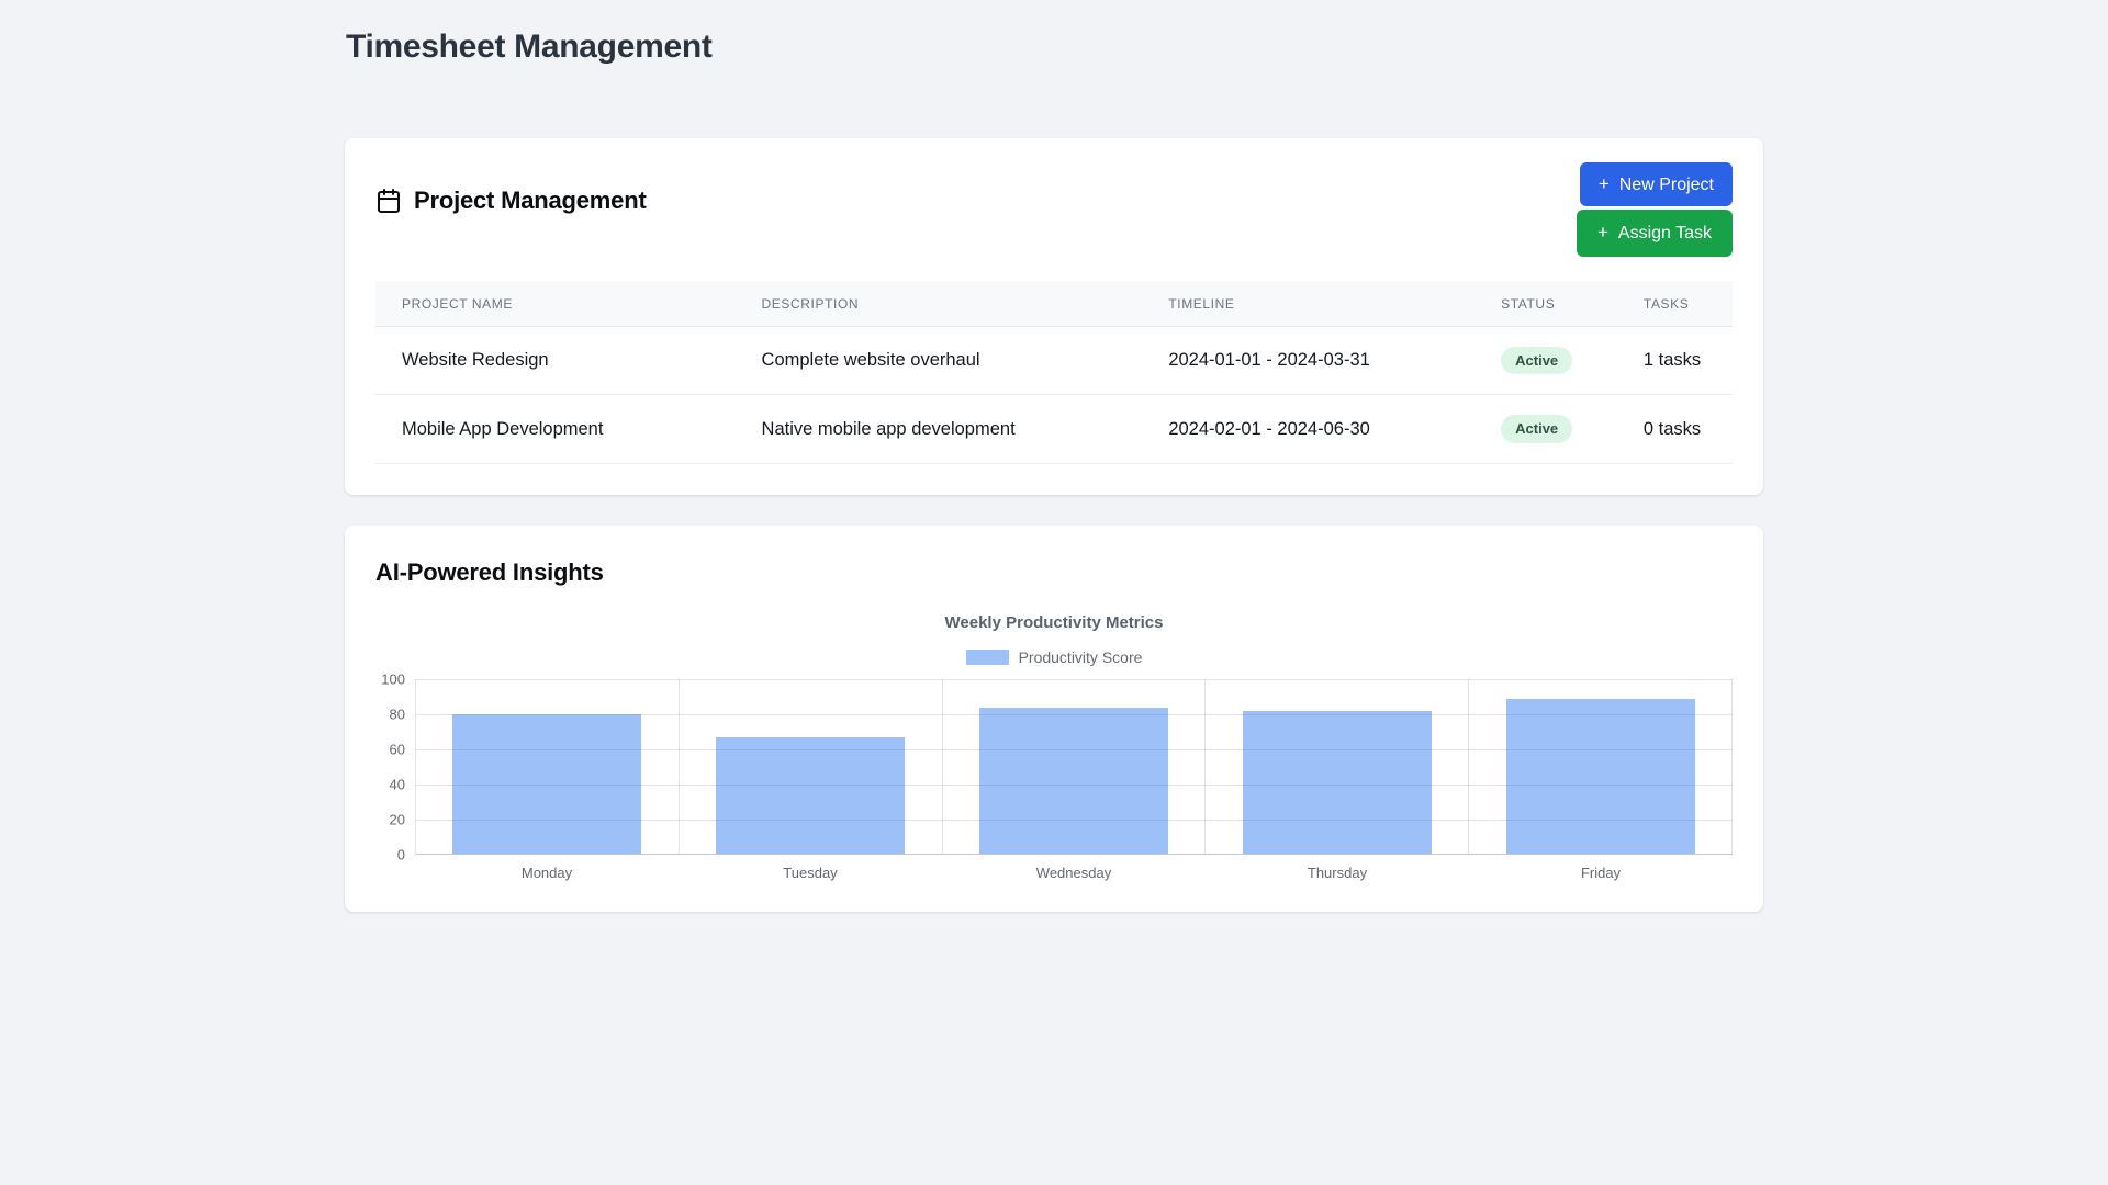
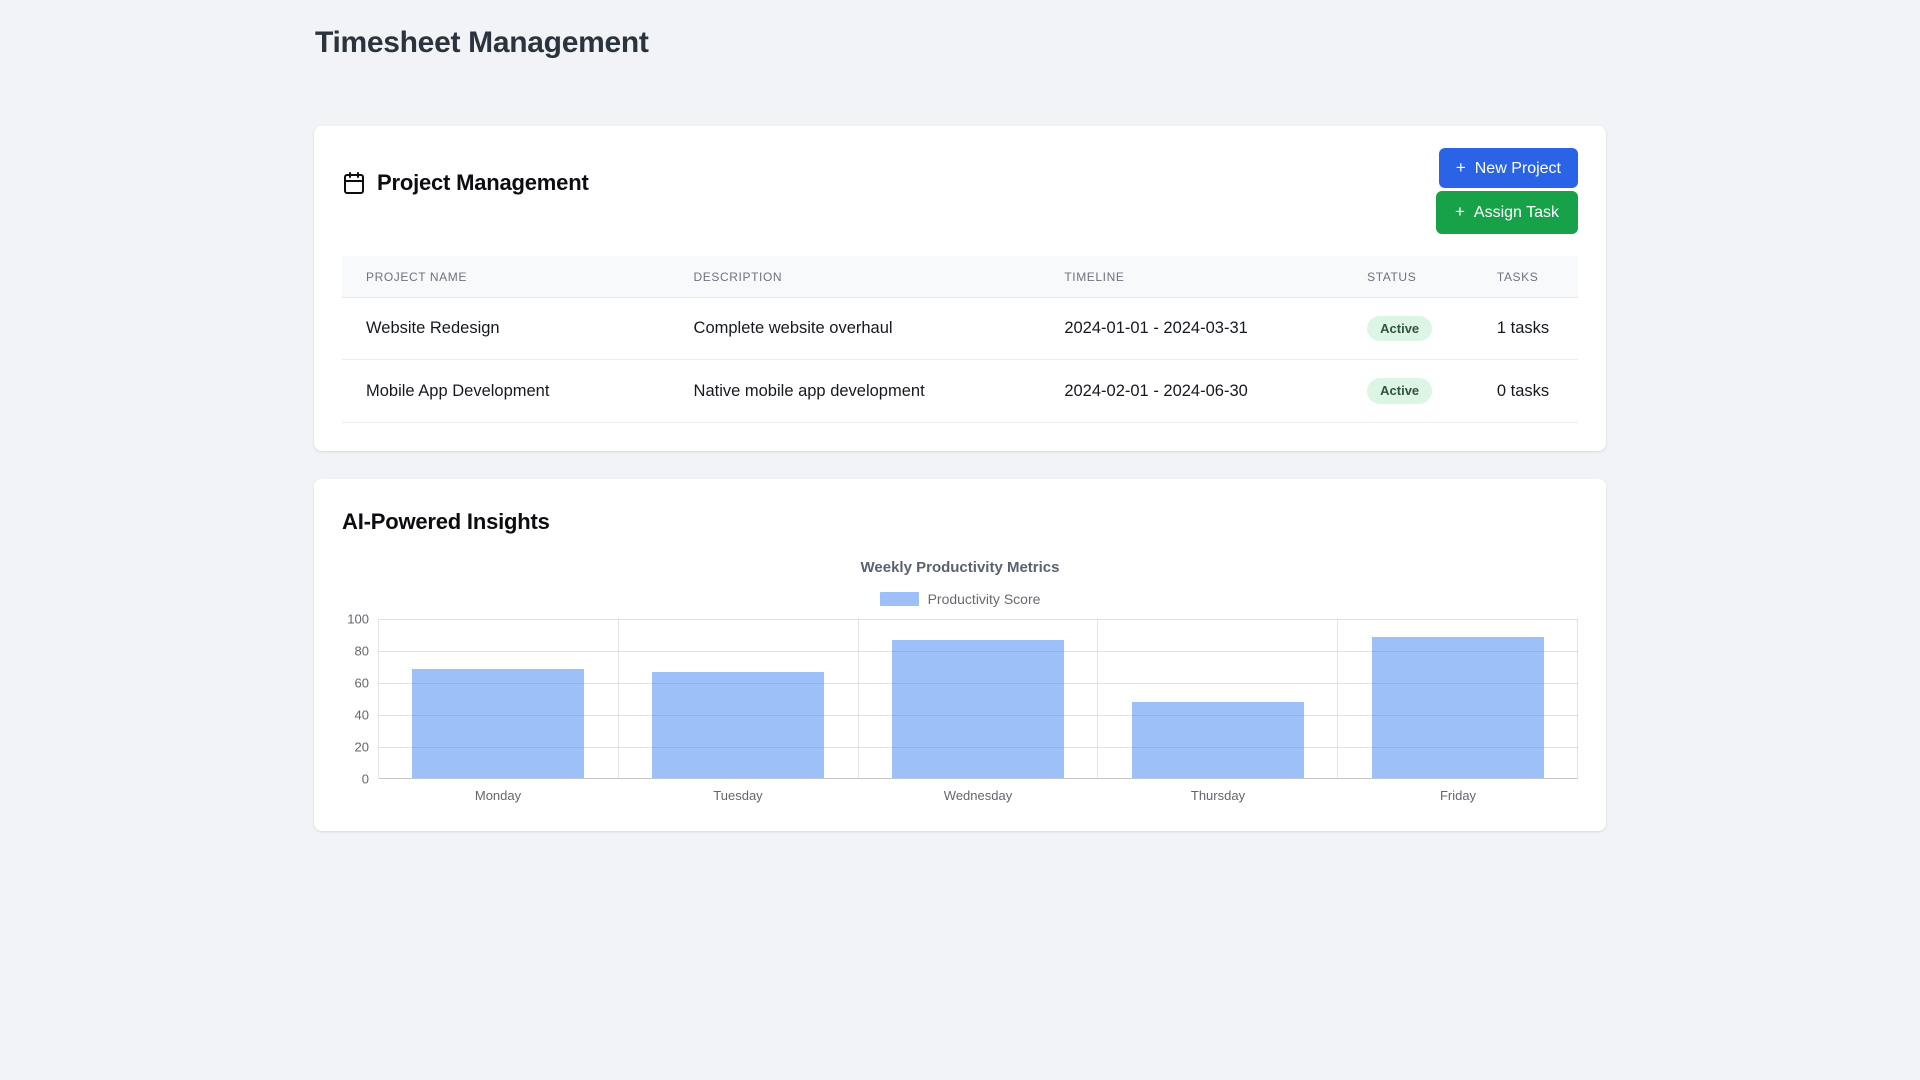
Monday: 80 -> 69
Wednesday: 84 -> 87
Thursday: 82 -> 48
